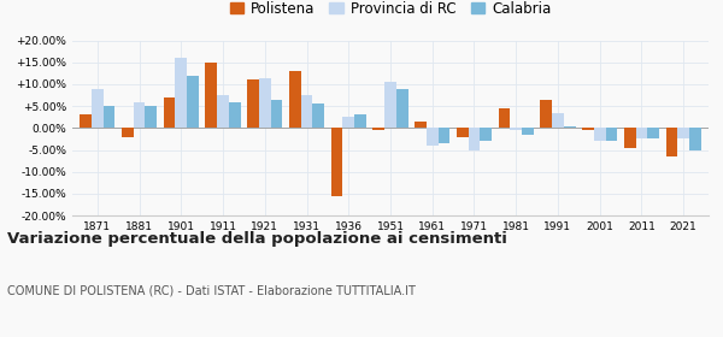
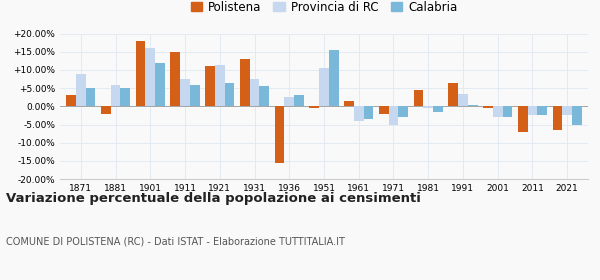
Polistena/1901: 7.0% -> 18.0%
Calabria/1951: 9.0% -> 15.5%
Polistena/2011: -4.5% -> -7.0%
